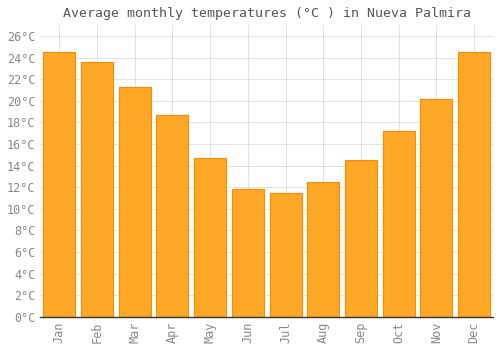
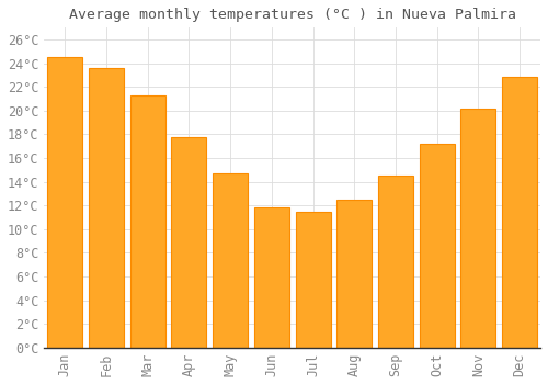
Apr: 18.7°C -> 17.8°C
Dec: 24.5°C -> 22.9°C
